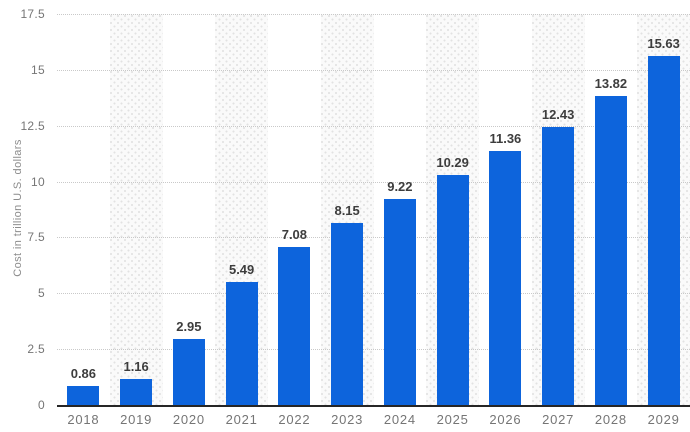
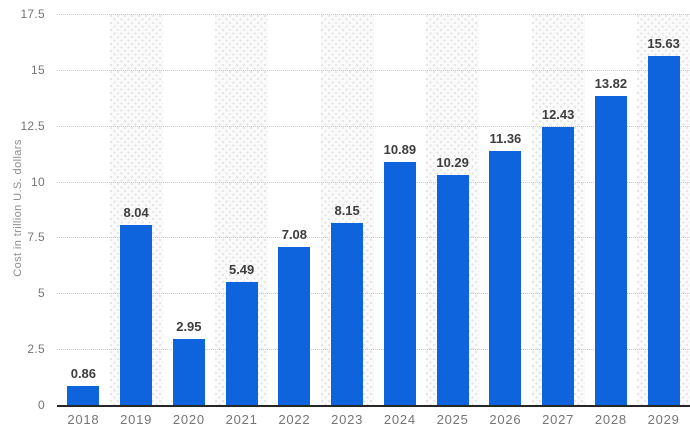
2019: 1.16 -> 8.04
2024: 9.22 -> 10.89
